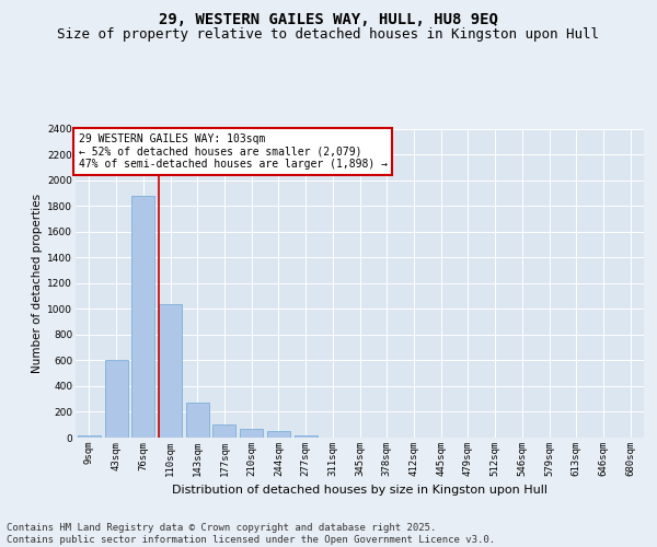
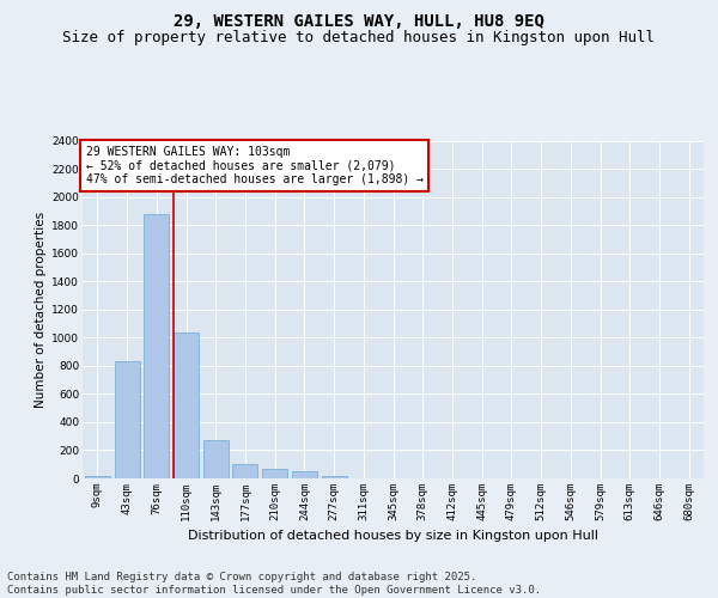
43sqm: 600 -> 830
